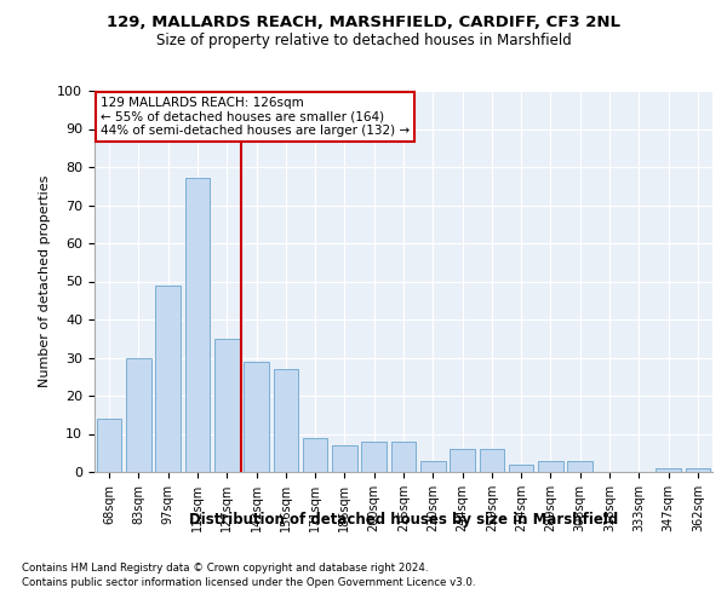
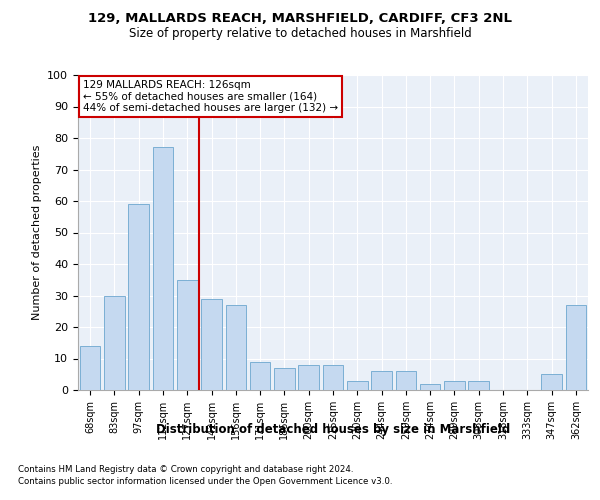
97sqm: 49 -> 59
347sqm: 1 -> 5
362sqm: 1 -> 27
